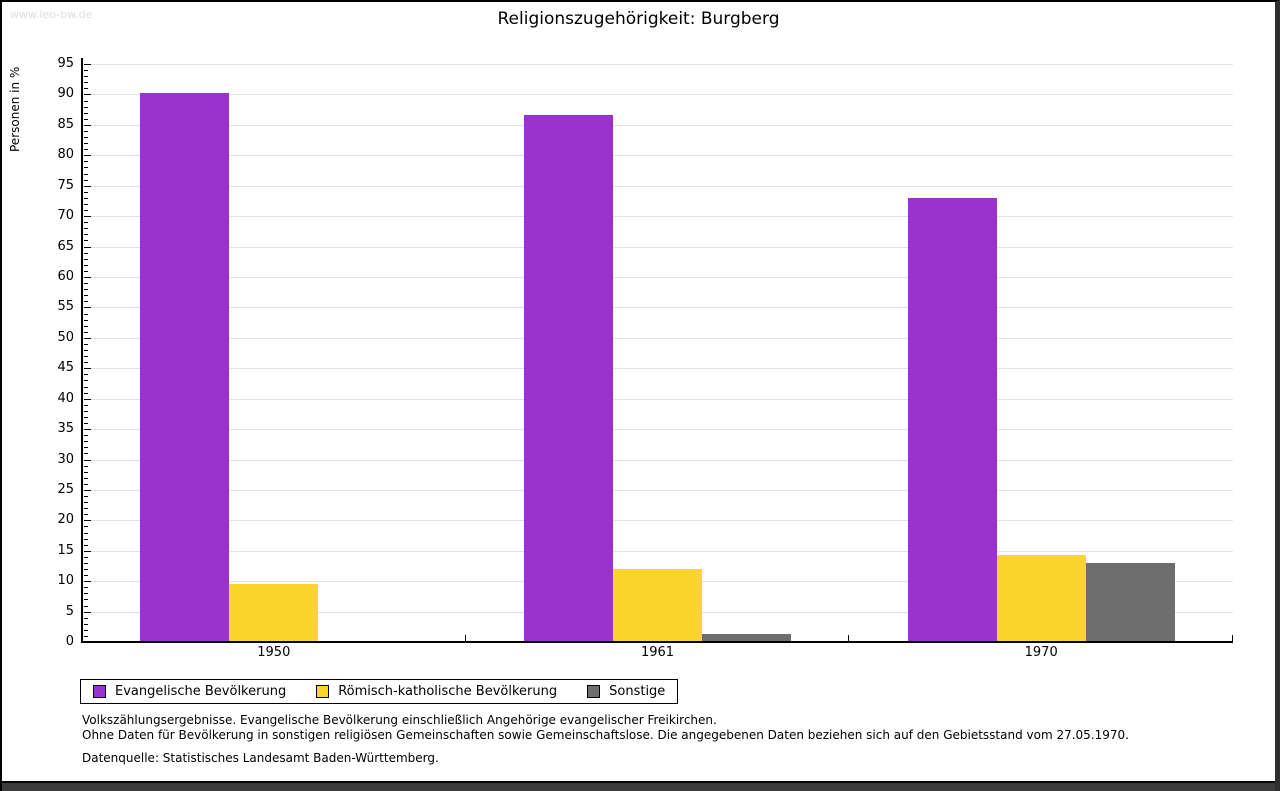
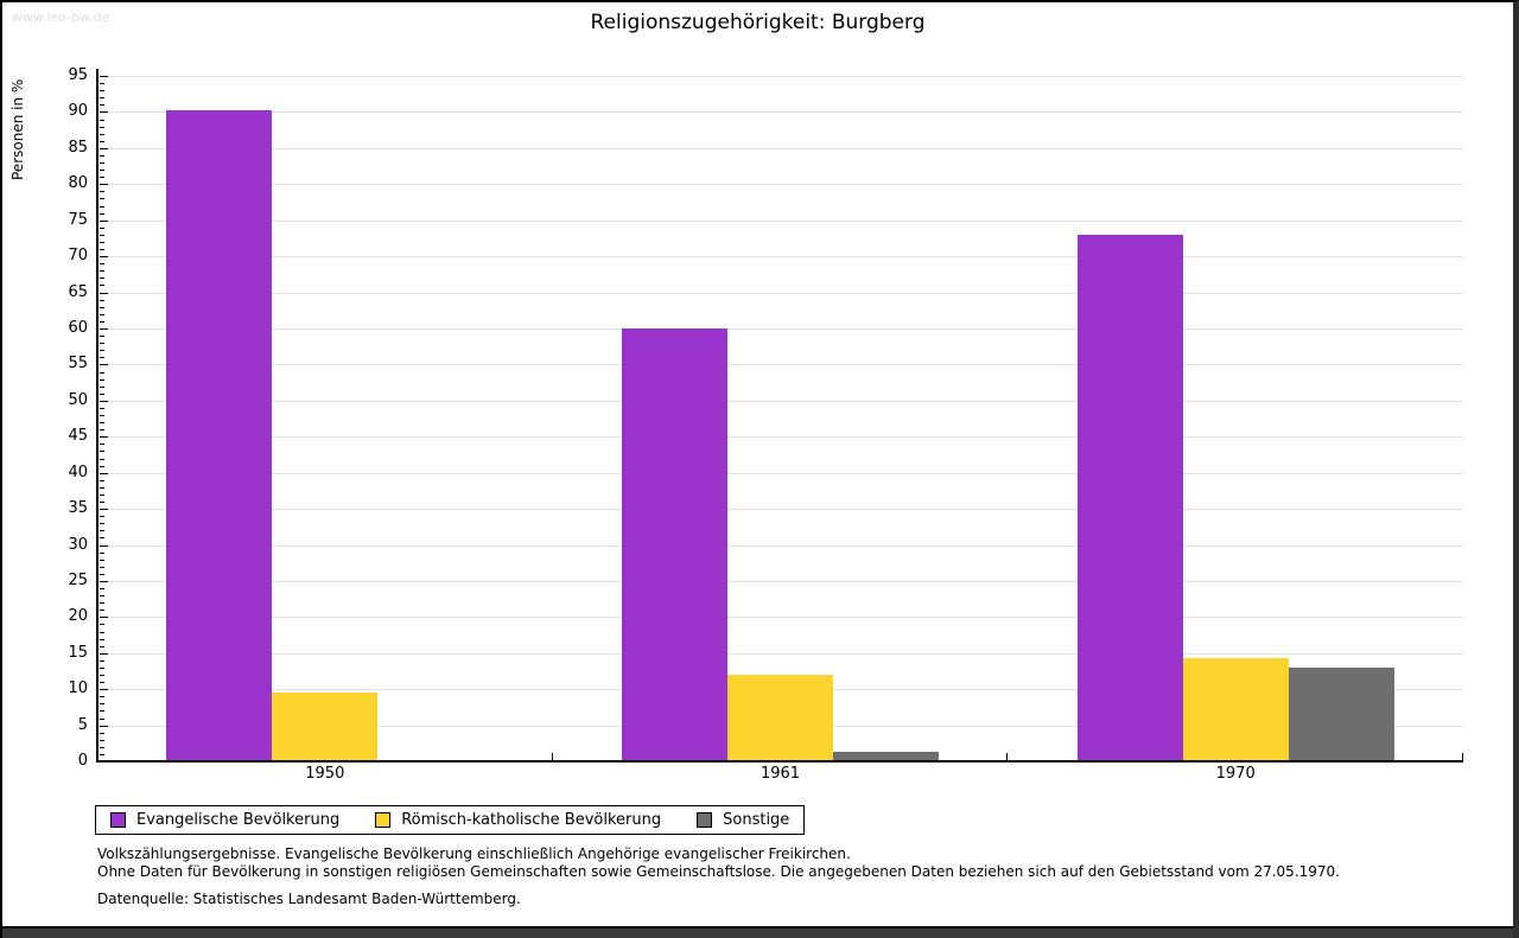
Evangelische Bevölkerung/1961: 87 -> 60
